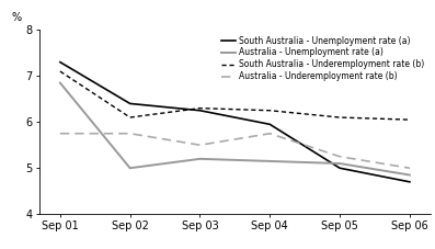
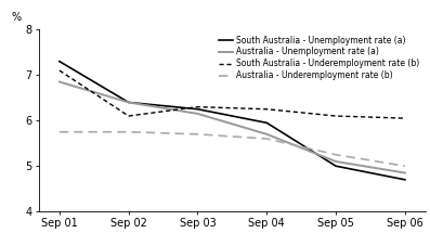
Australia - Unemployment rate (a)/Sep 02: 5.00 -> 6.40
Australia - Unemployment rate (a)/Sep 03: 5.20 -> 6.15
Australia - Underemployment rate (b)/Sep 03: 5.50 -> 5.70
Australia - Unemployment rate (a)/Sep 04: 5.15 -> 5.70
Australia - Underemployment rate (b)/Sep 04: 5.75 -> 5.60
